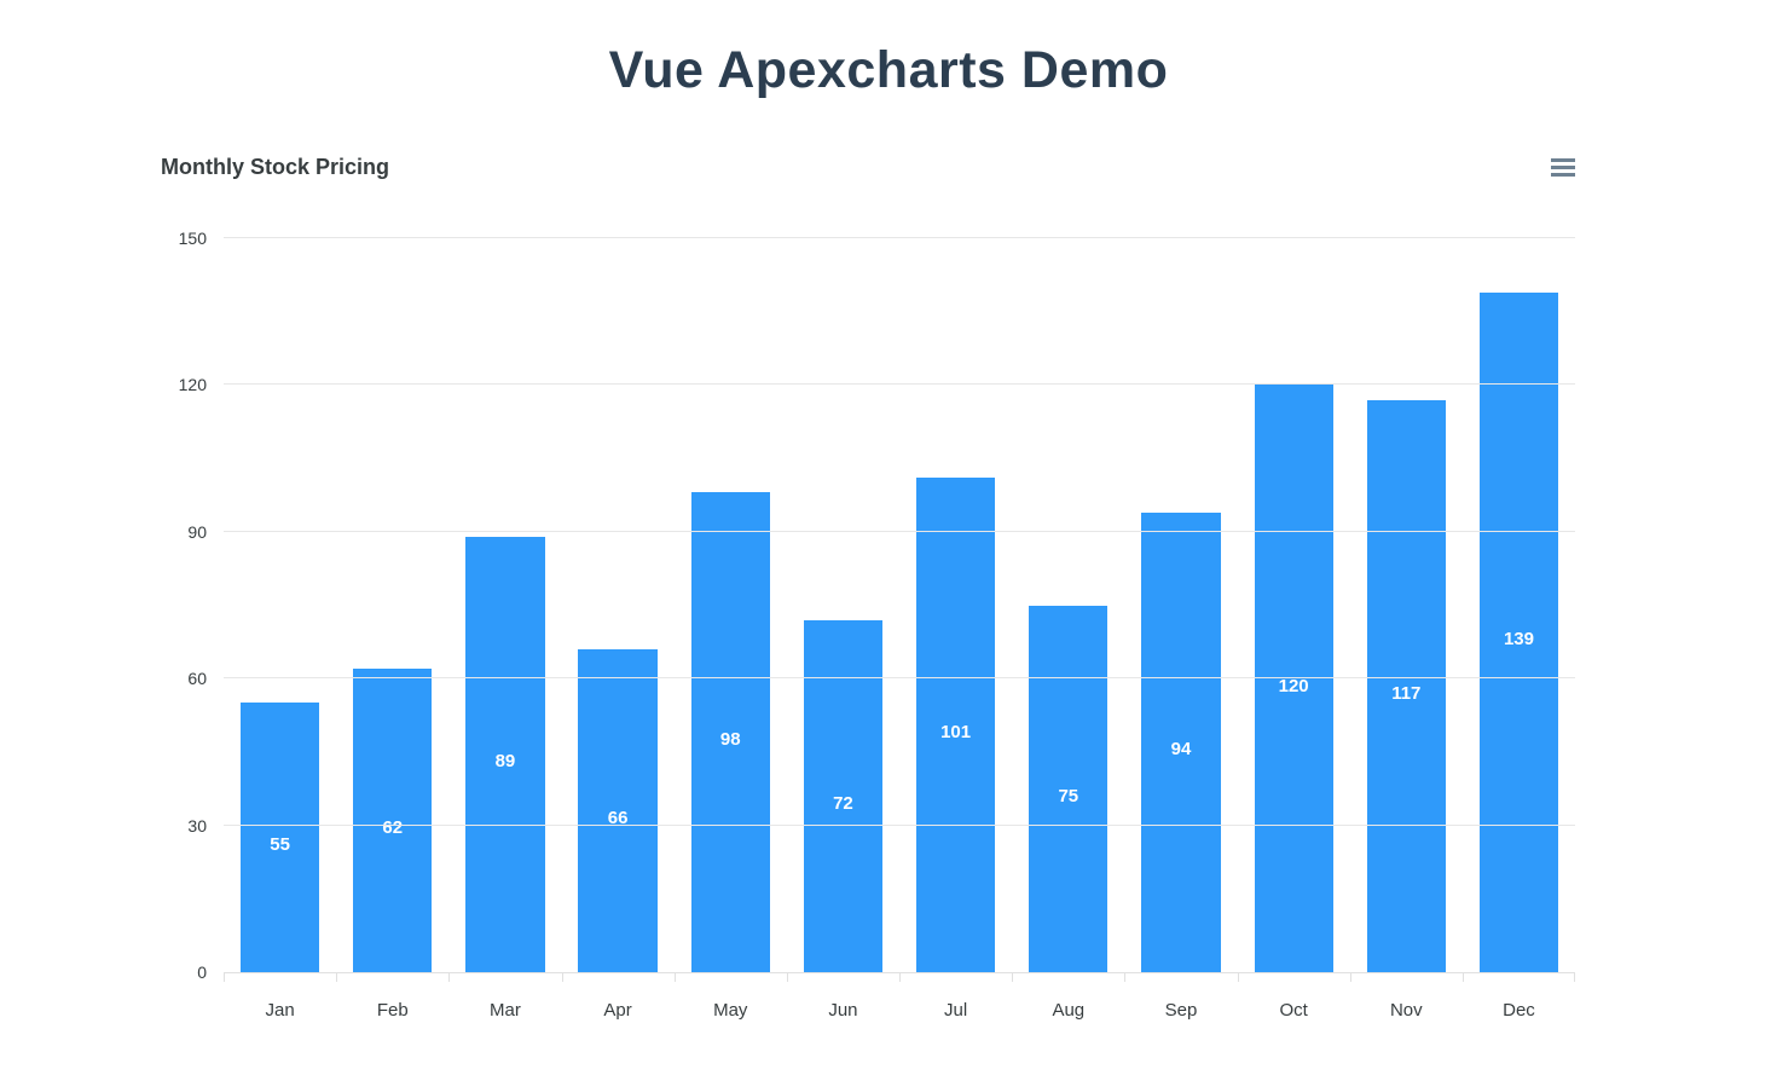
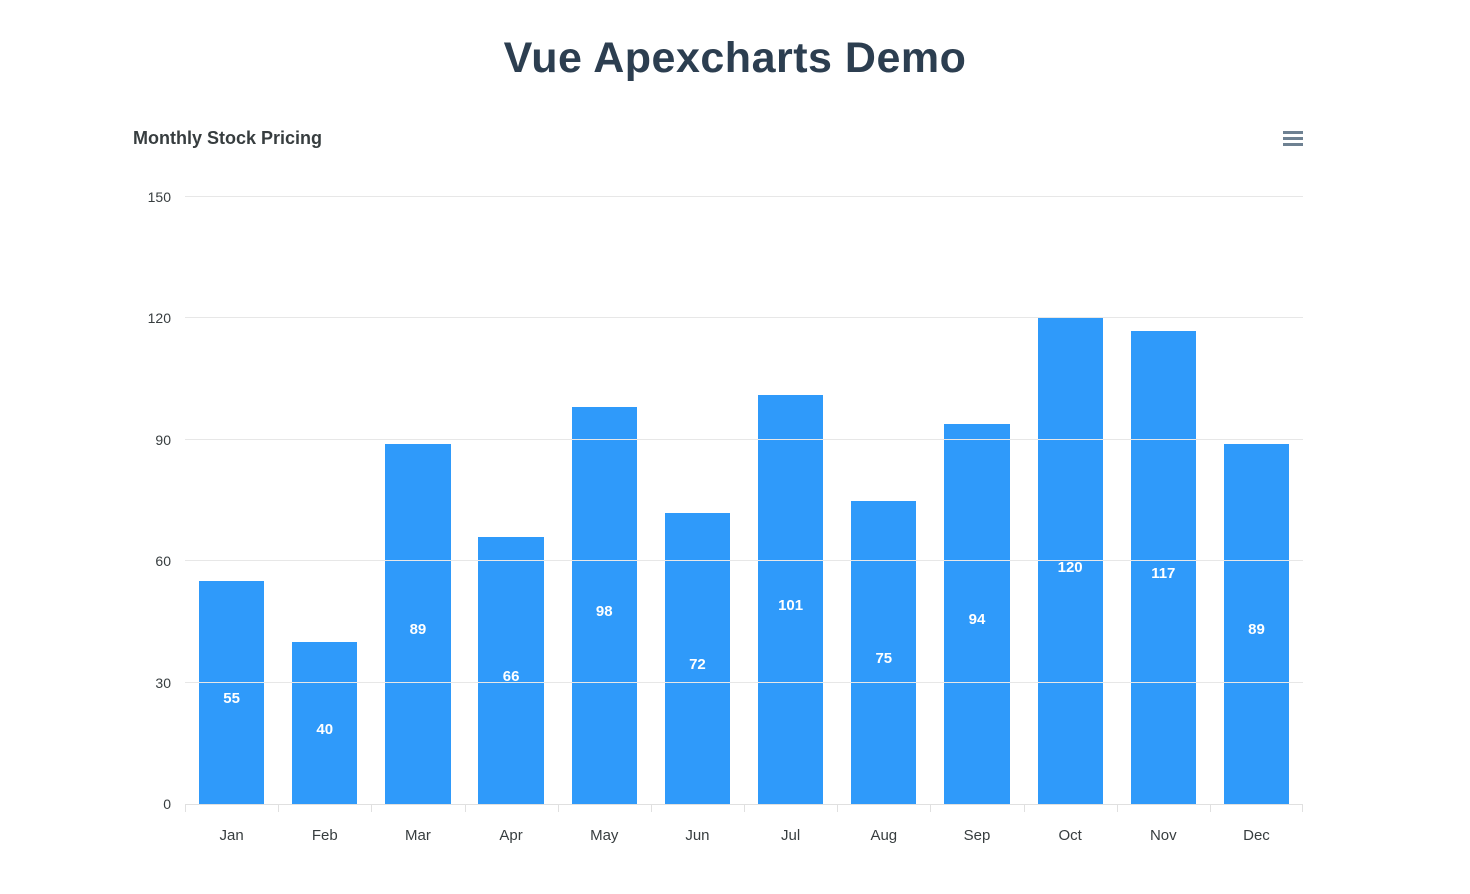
Feb: 62 -> 40
Dec: 139 -> 89
